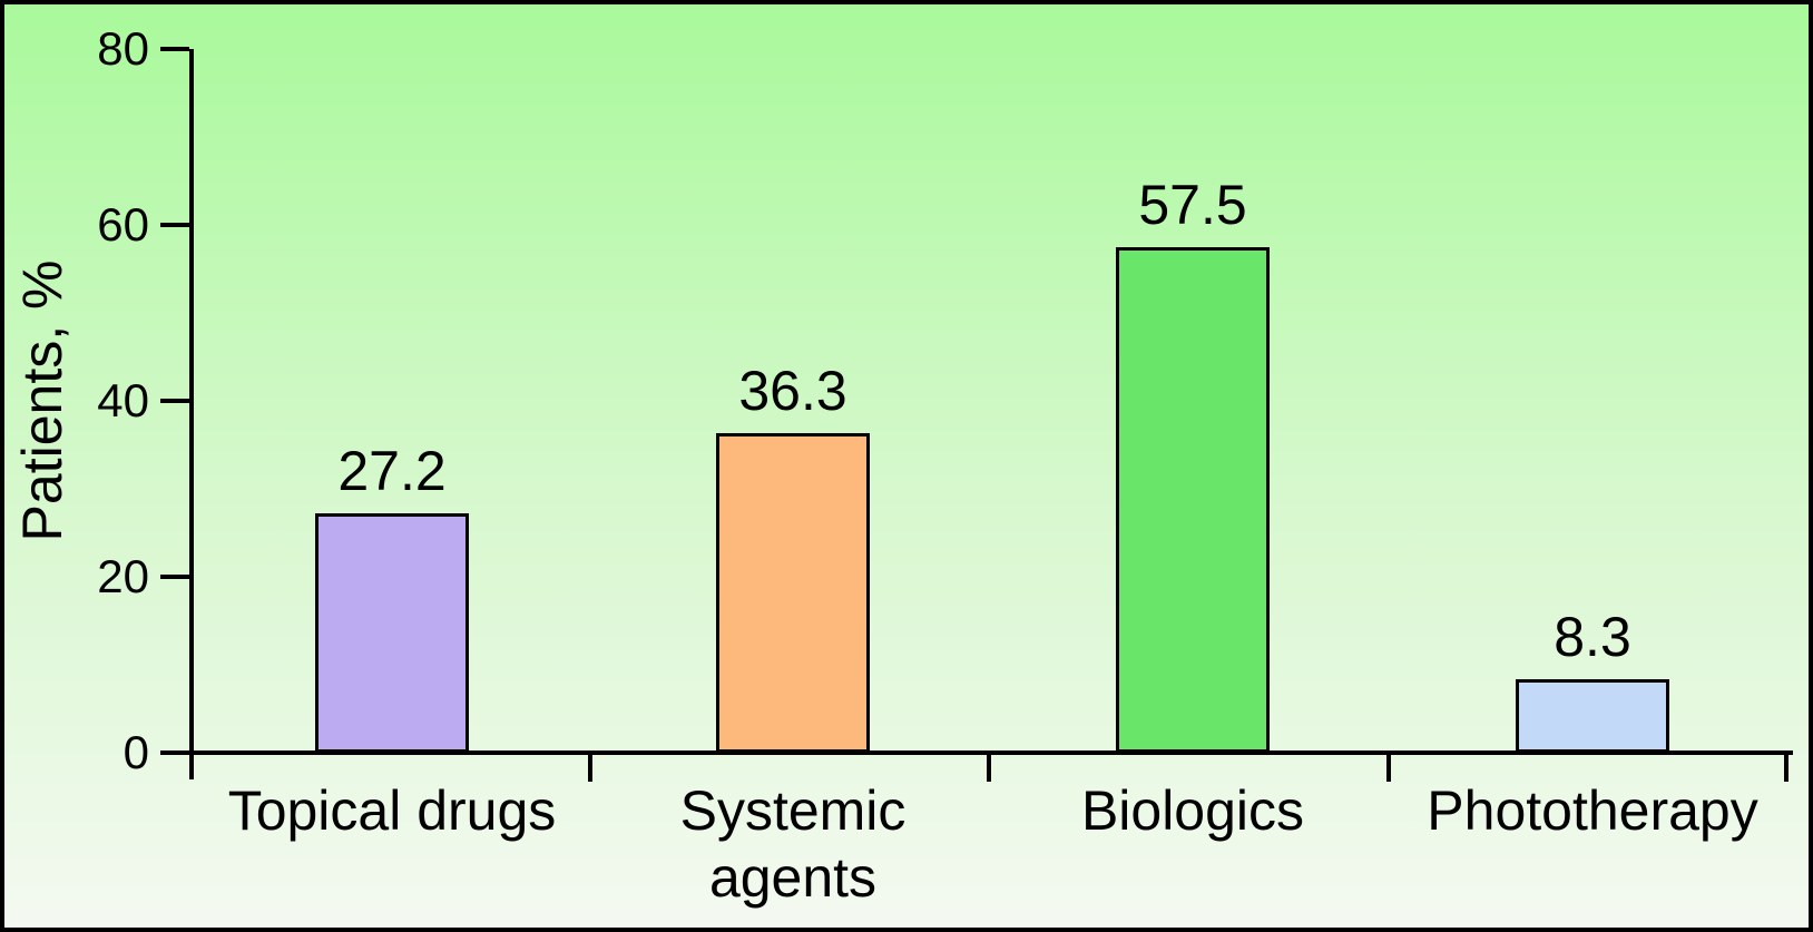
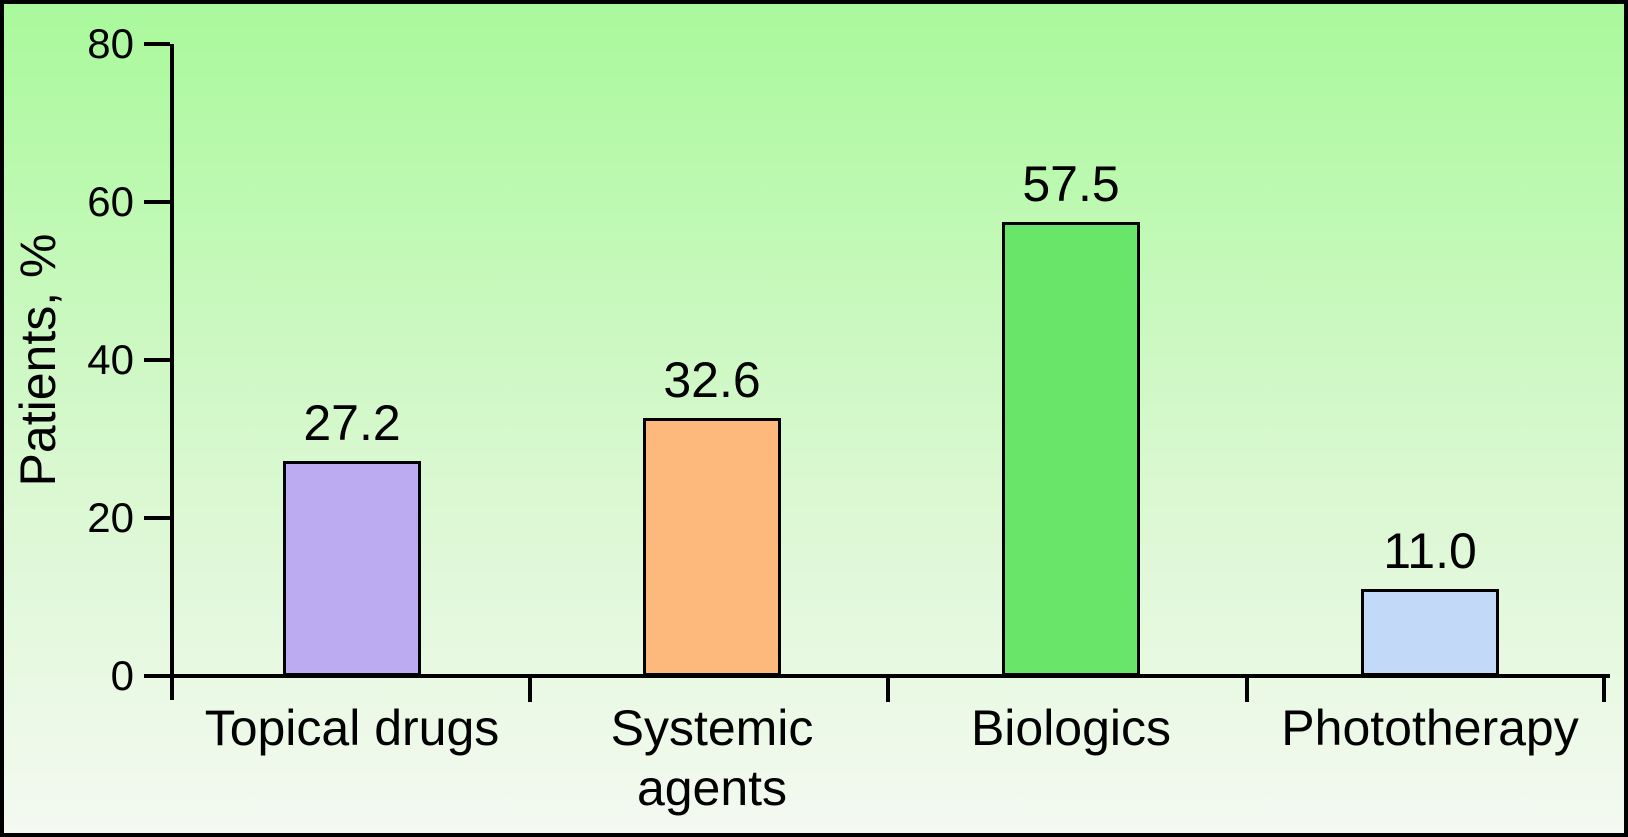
Systemic agents: 36.3 -> 32.6
Phototherapy: 8.3 -> 11.0
